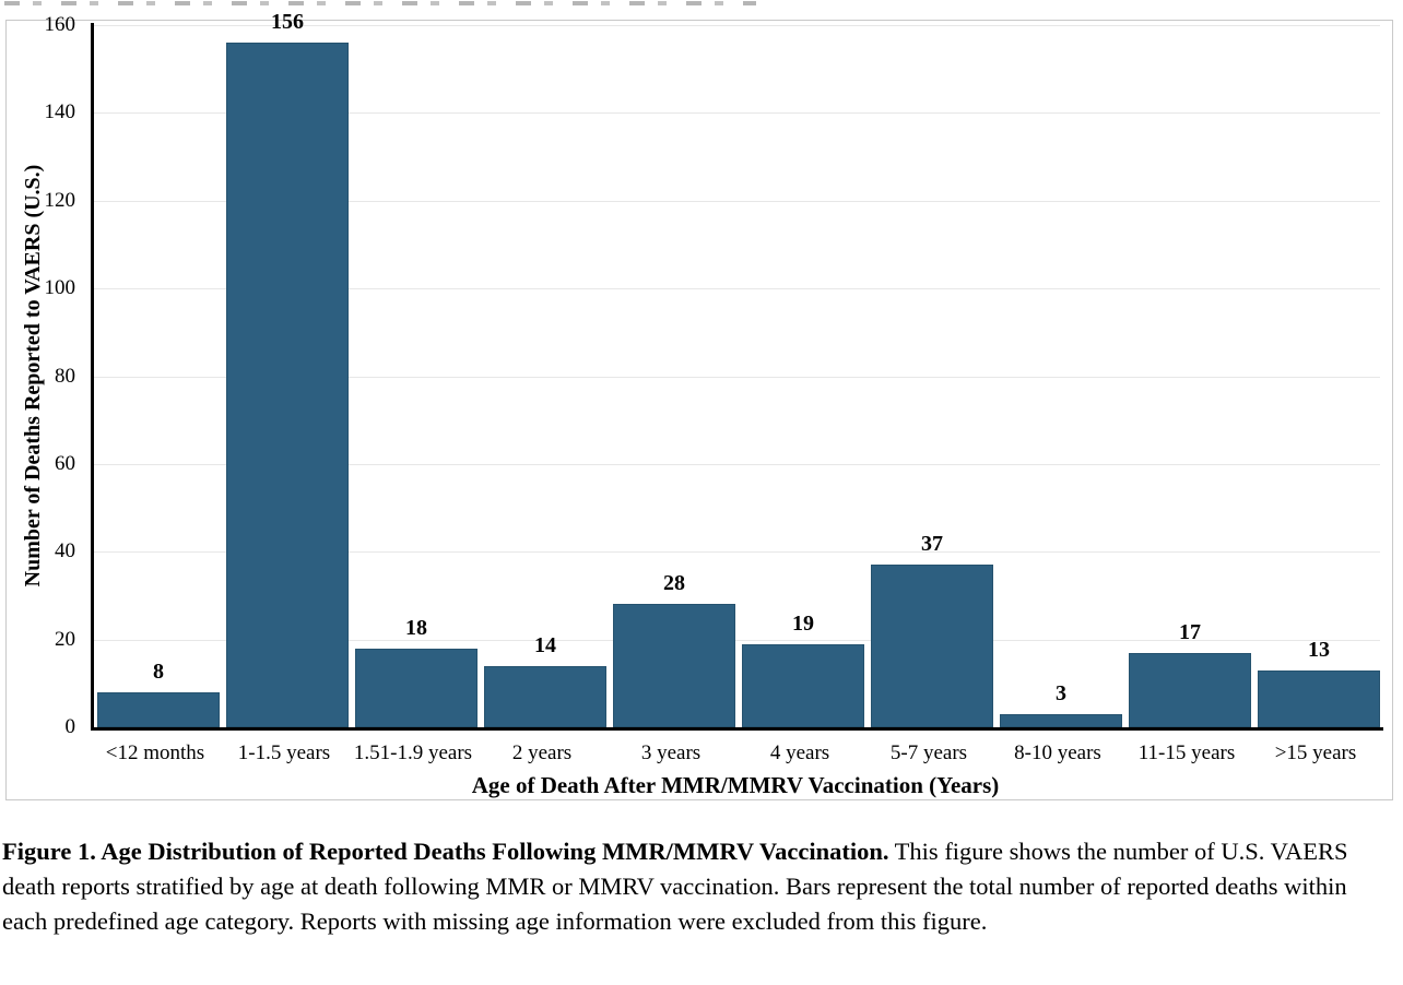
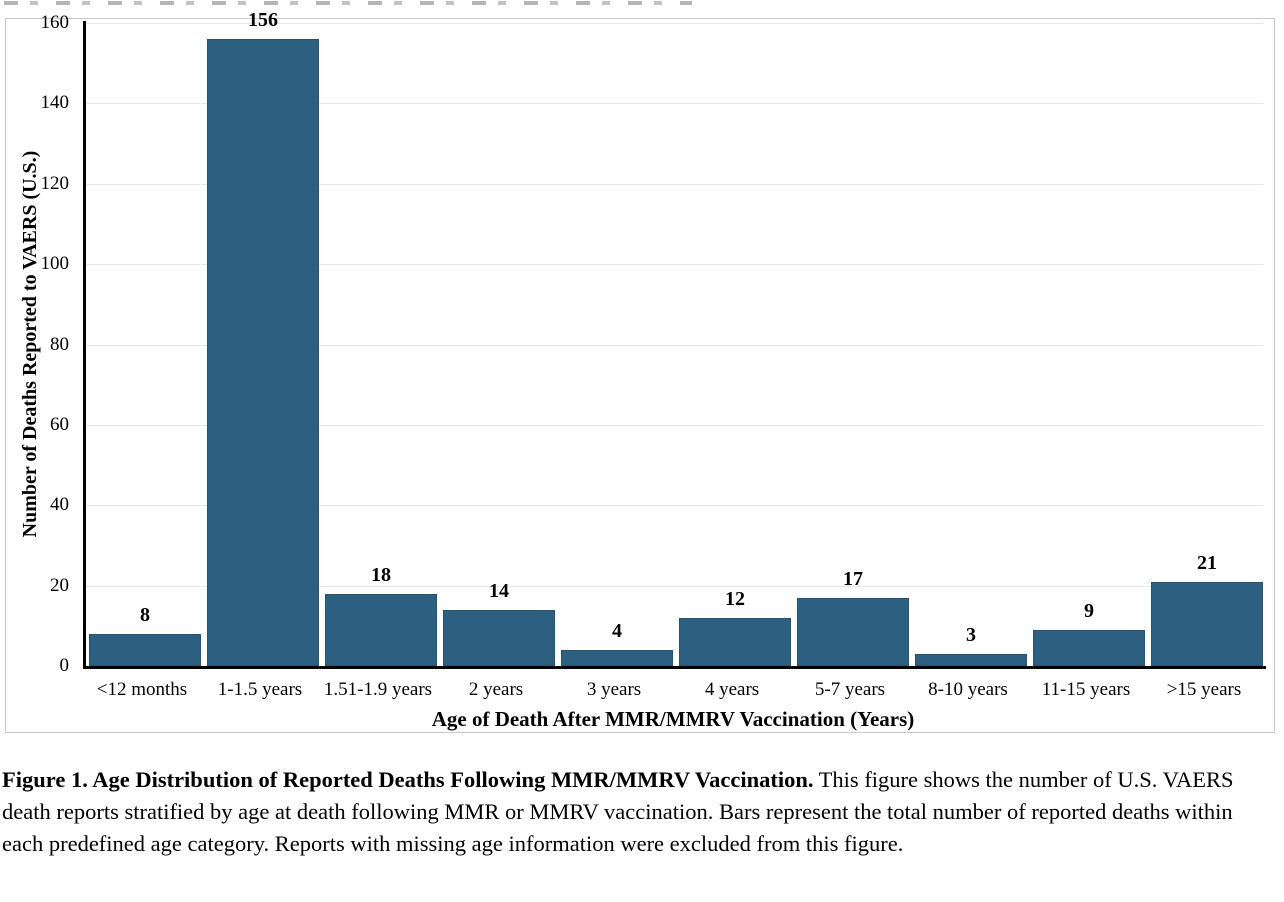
3 years: 28 -> 4
4 years: 19 -> 12
5-7 years: 37 -> 17
11-15 years: 17 -> 9
>15 years: 13 -> 21
